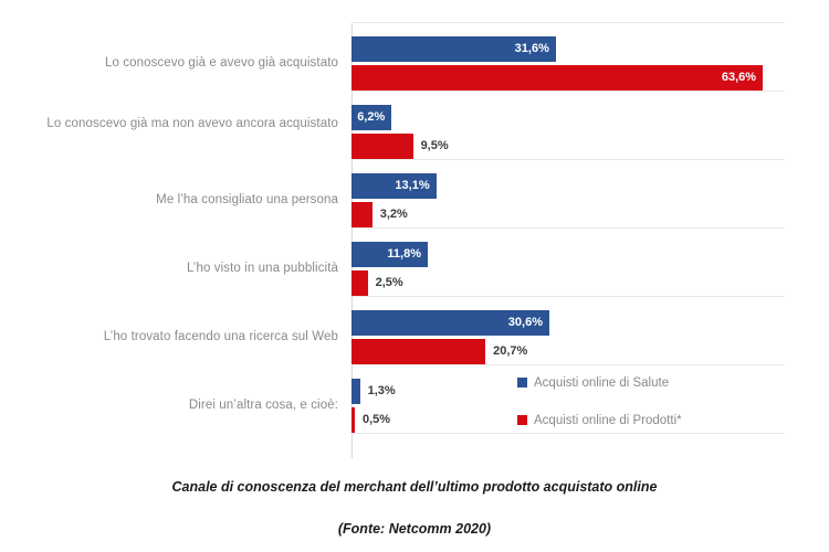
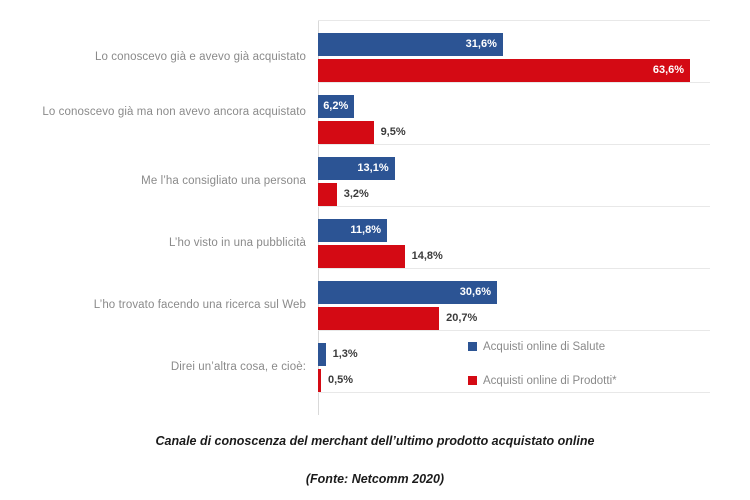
Acquisti online di Prodotti*/L’ho visto in una pubblicità: 2,5% -> 14,8%
